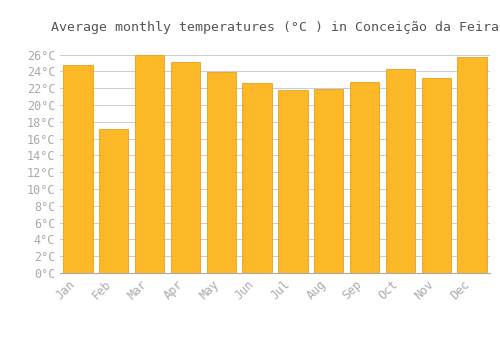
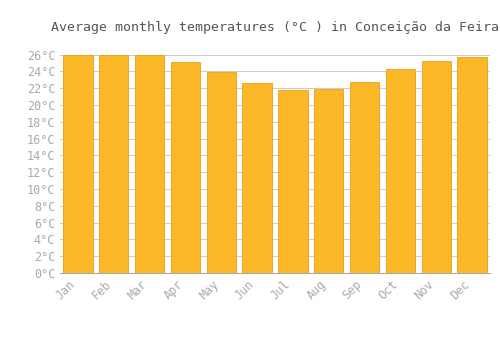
Jan: 24.8°C -> 26.0°C
Feb: 17.2°C -> 25.9°C
Nov: 23.2°C -> 25.2°C
